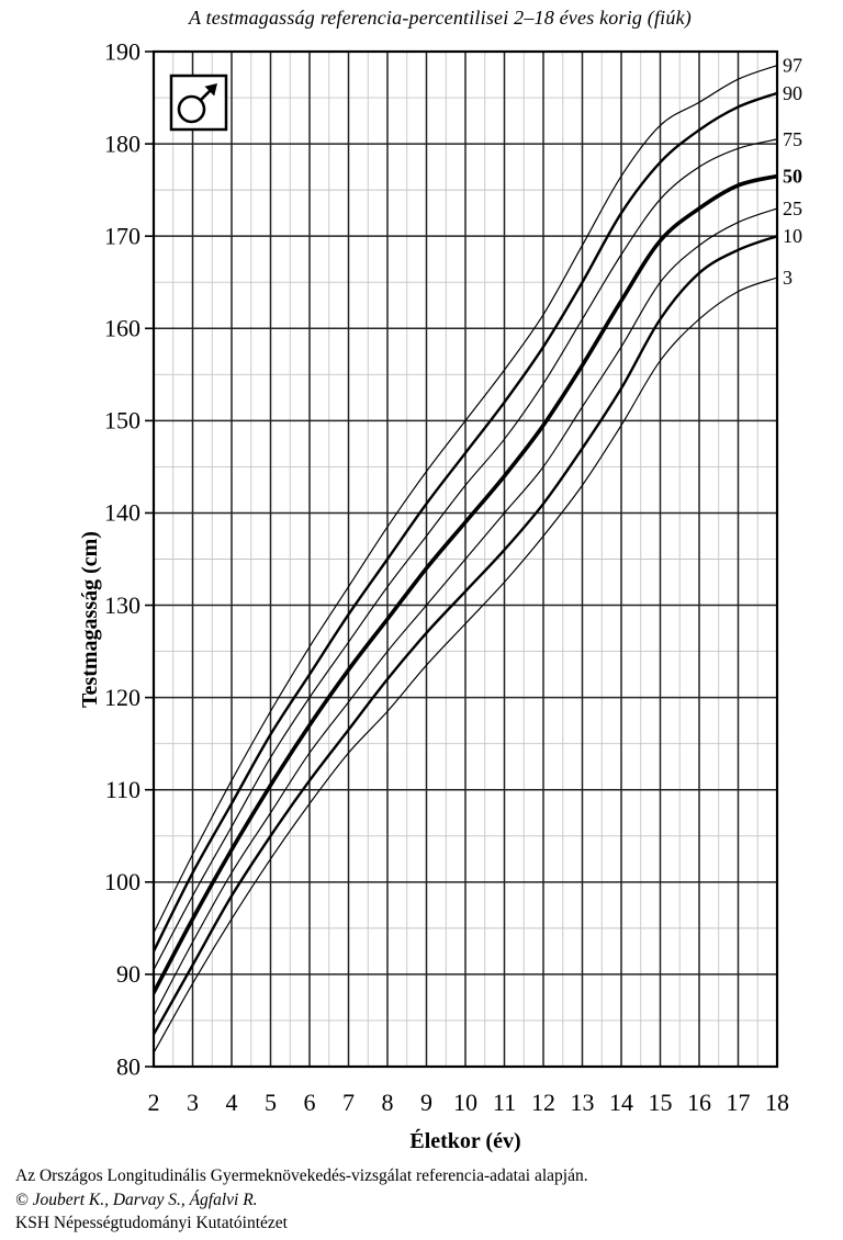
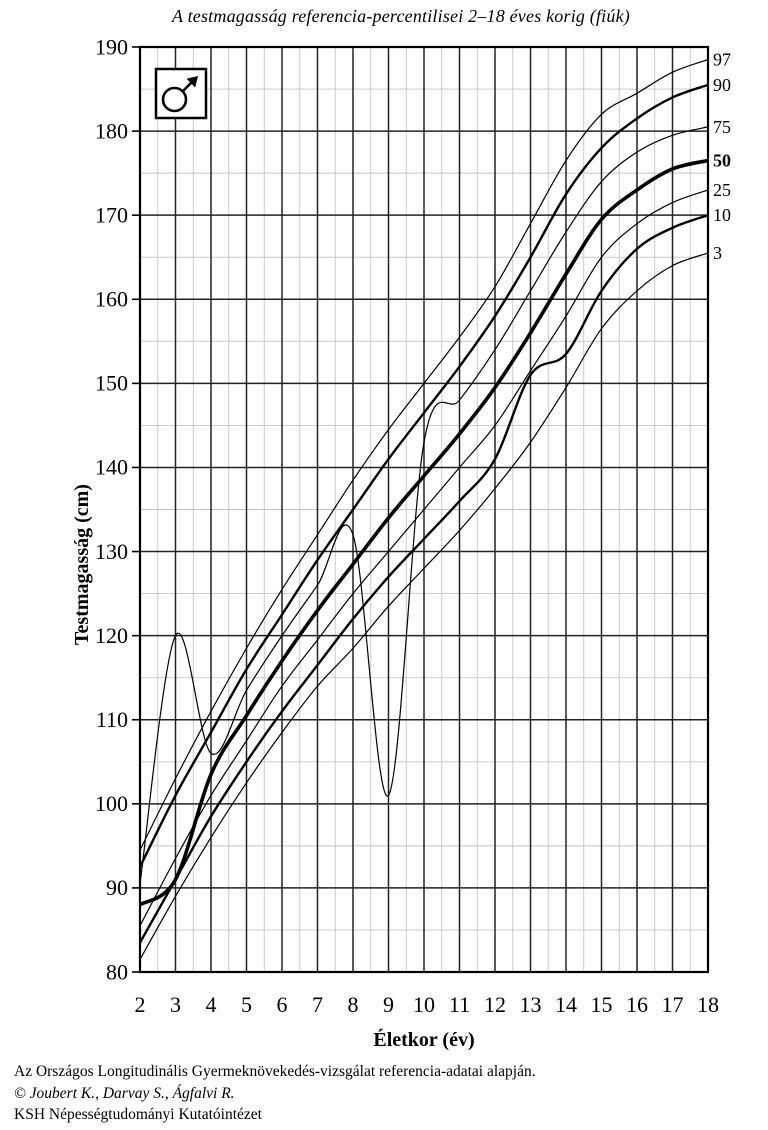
75/3: 98 -> 120
50/3: 96 -> 91
75/9: 138 -> 101
10/13: 147 -> 151
